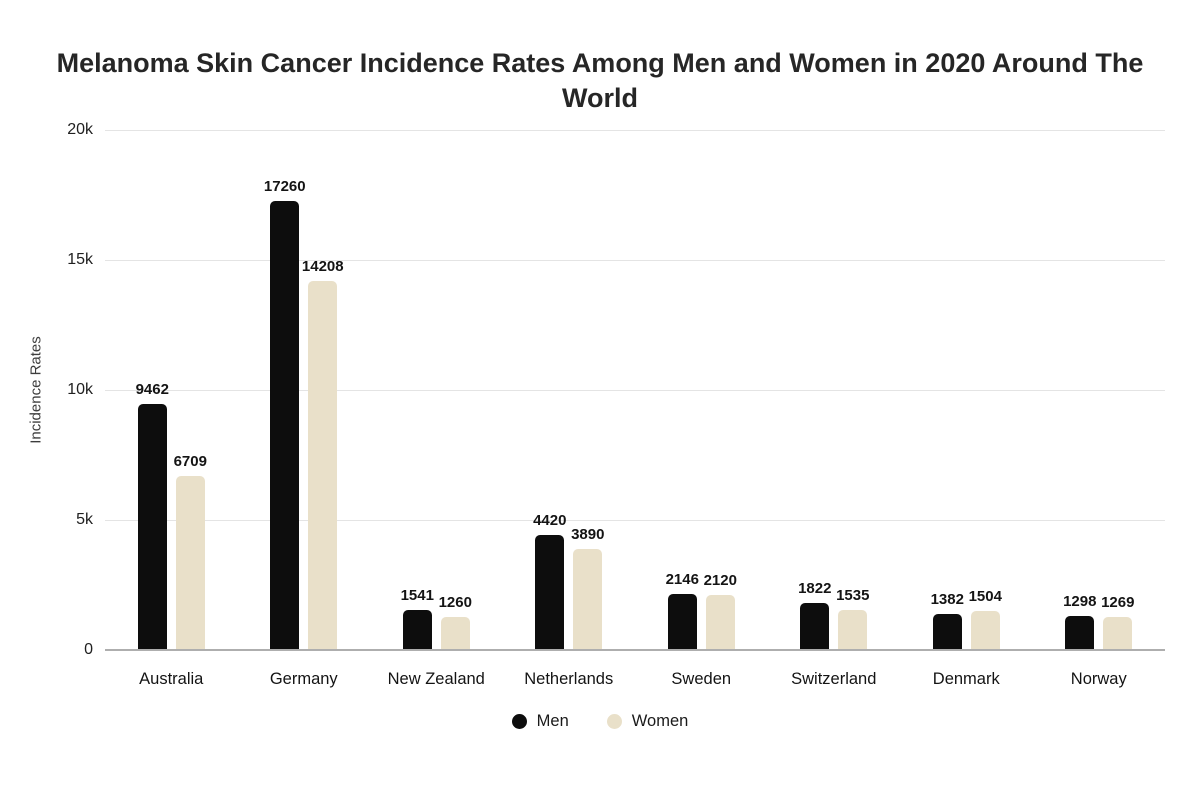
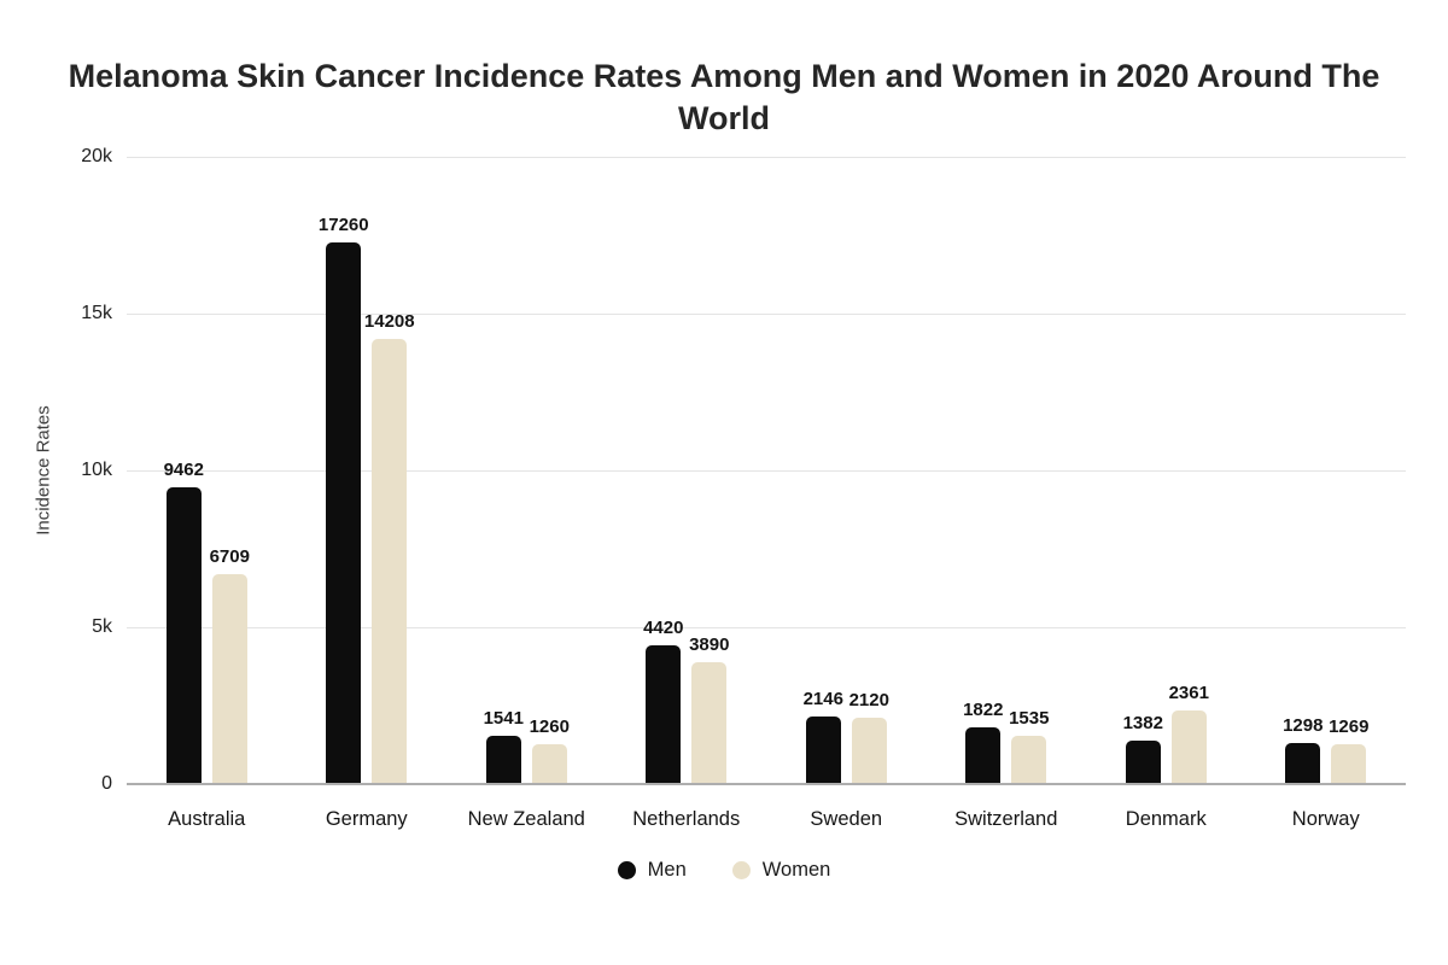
Women/Denmark: 1504 -> 2361
